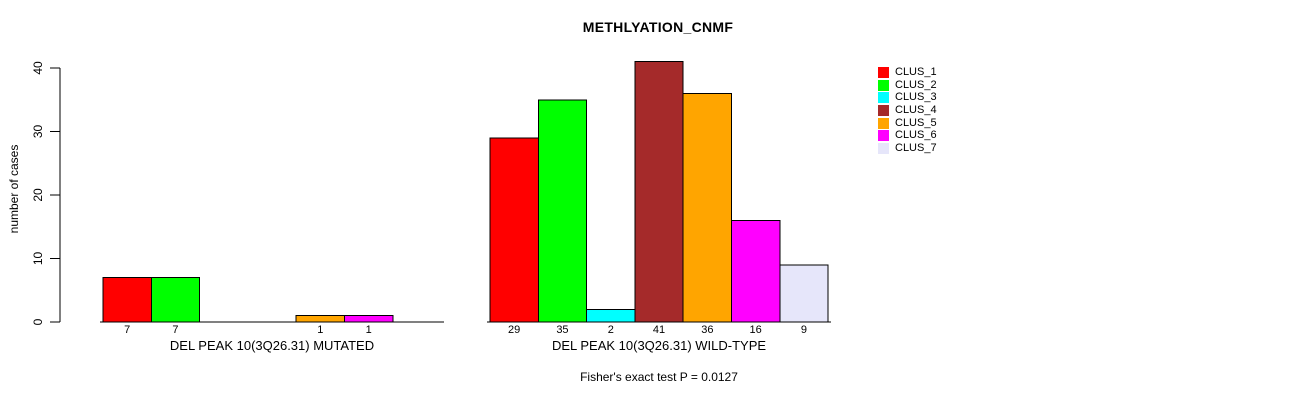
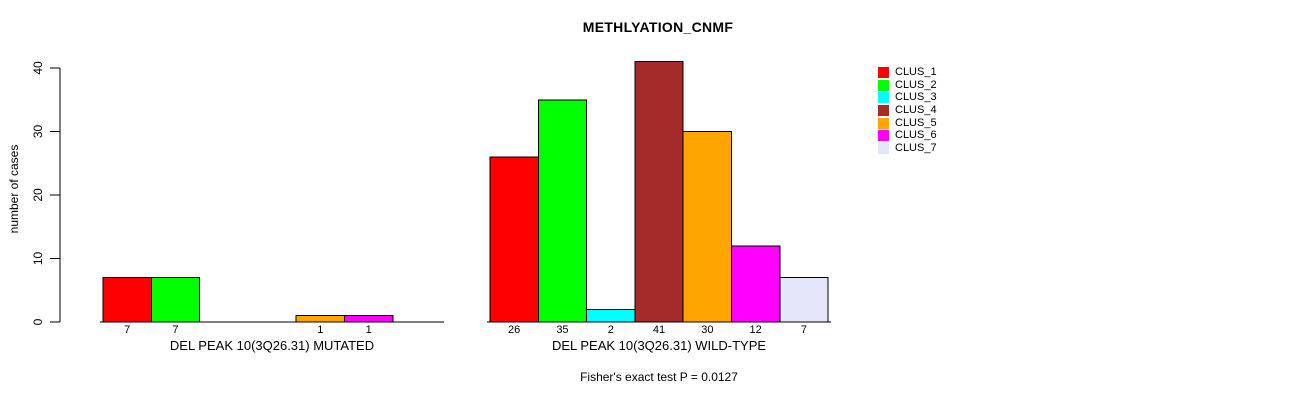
CLUS_1/DEL PEAK 10(3Q26.31) WILD-TYPE: 29 -> 26
CLUS_5/DEL PEAK 10(3Q26.31) WILD-TYPE: 36 -> 30
CLUS_6/DEL PEAK 10(3Q26.31) WILD-TYPE: 16 -> 12
CLUS_7/DEL PEAK 10(3Q26.31) WILD-TYPE: 9 -> 7
